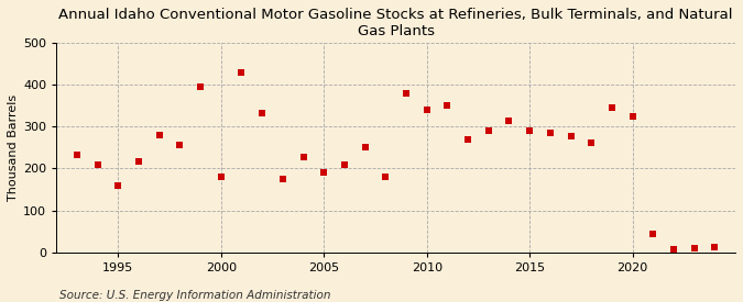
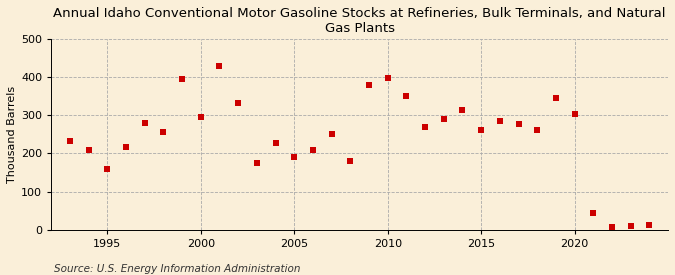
2000: 180 -> 296
2010: 340 -> 398
2015: 290 -> 261
2020: 325 -> 302
